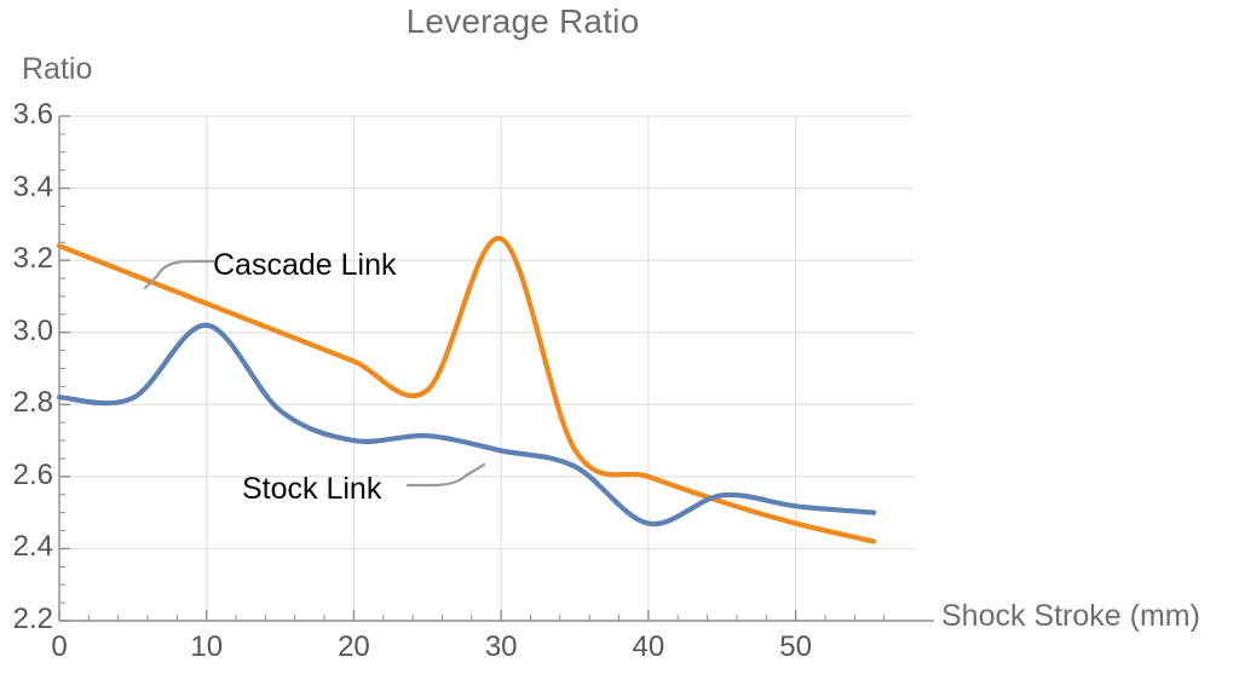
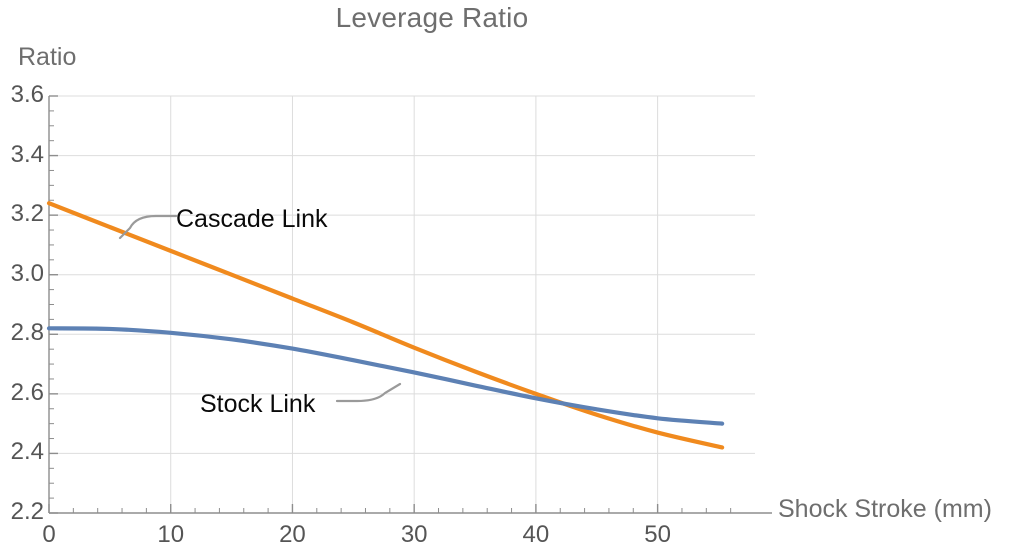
Stock Link/10: 3.02 -> 2.81
Stock Link/20: 2.70 -> 2.75
Cascade Link/30: 3.26 -> 2.75
Stock Link/40: 2.47 -> 2.58
